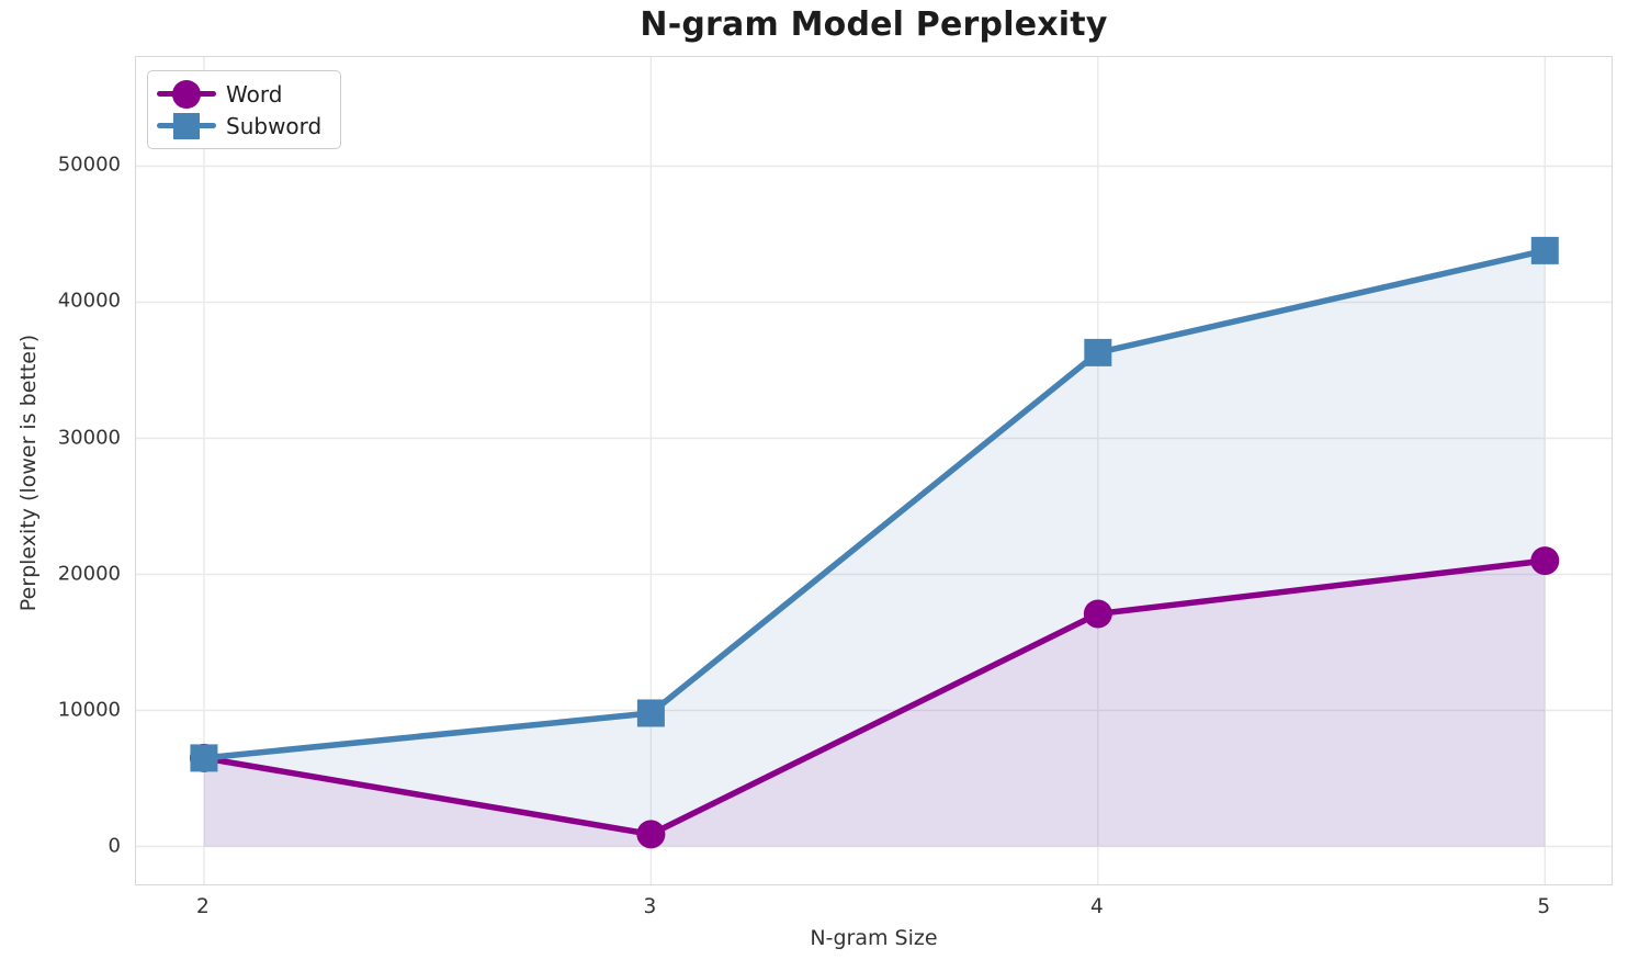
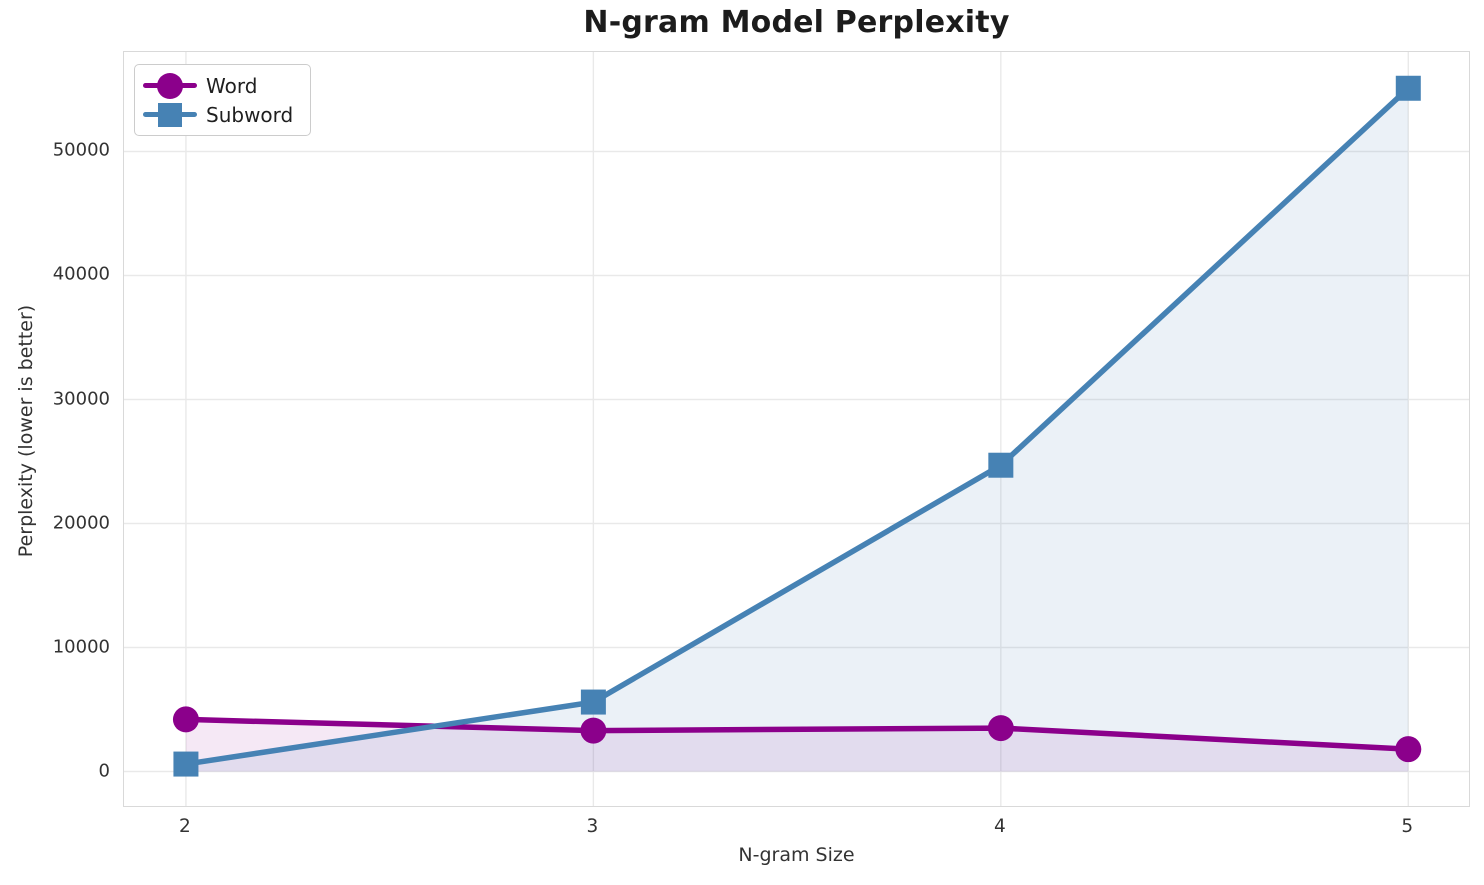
Word/2: 6500 -> 4200
Subword/2: 6500 -> 600
Word/3: 900 -> 3300
Subword/3: 9800 -> 5600
Word/4: 17100 -> 3500
Subword/4: 36300 -> 24700
Word/5: 21000 -> 1800
Subword/5: 43800 -> 55100
